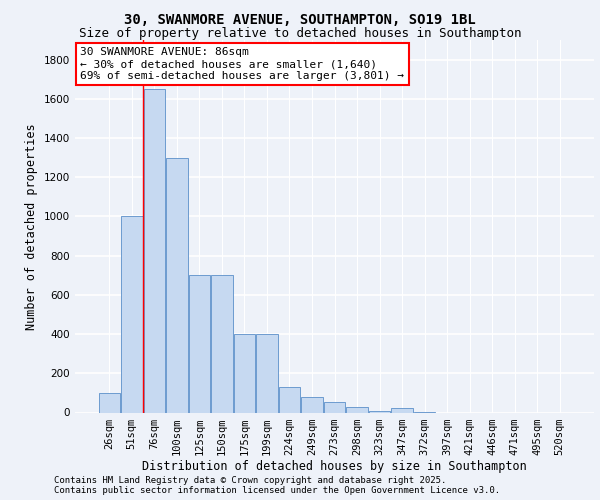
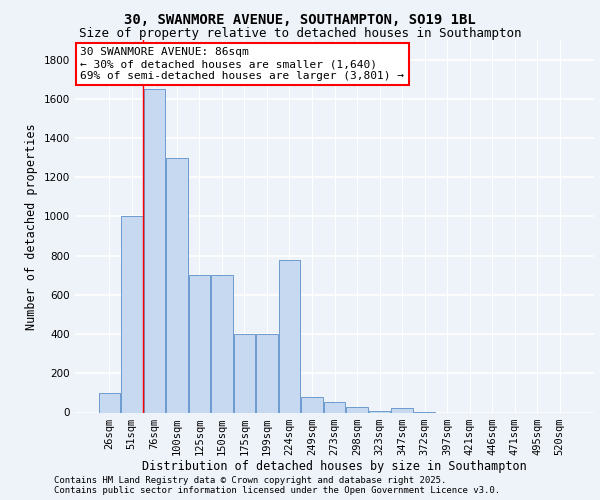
224sqm: 130 -> 780
